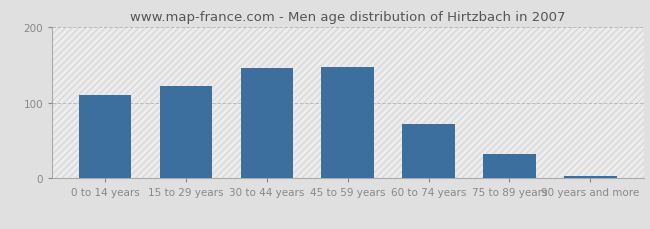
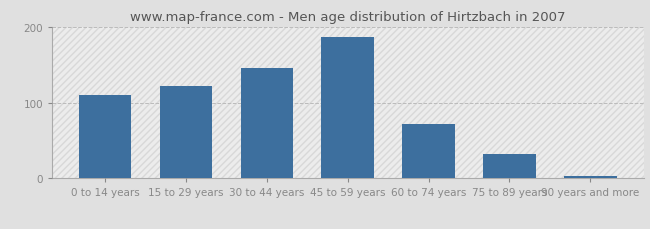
45 to 59 years: 147 -> 186
